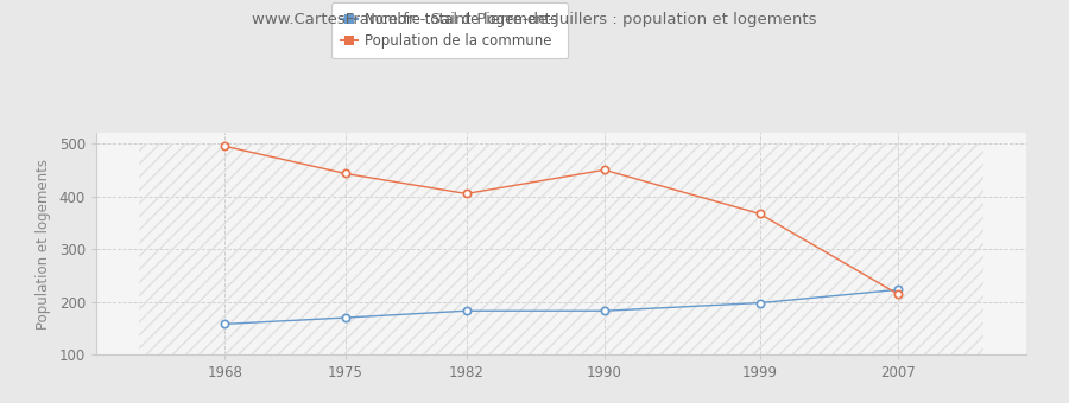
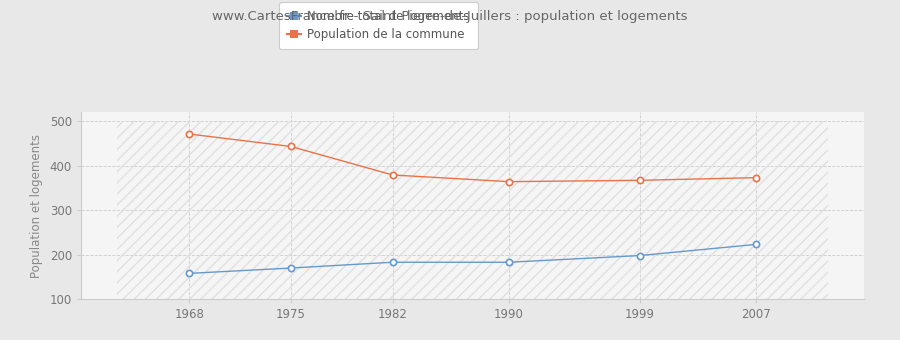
Population de la commune/1968: 495 -> 471
Population de la commune/1982: 405 -> 379
Population de la commune/1990: 450 -> 364
Population de la commune/2007: 215 -> 373
